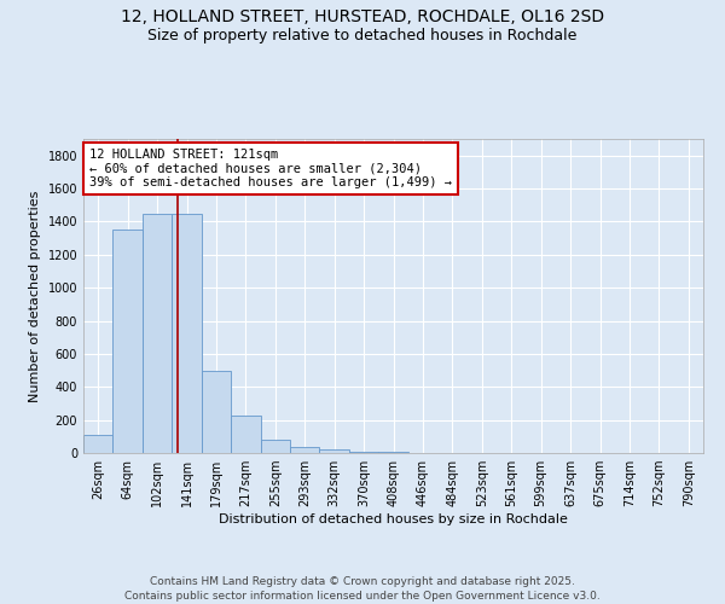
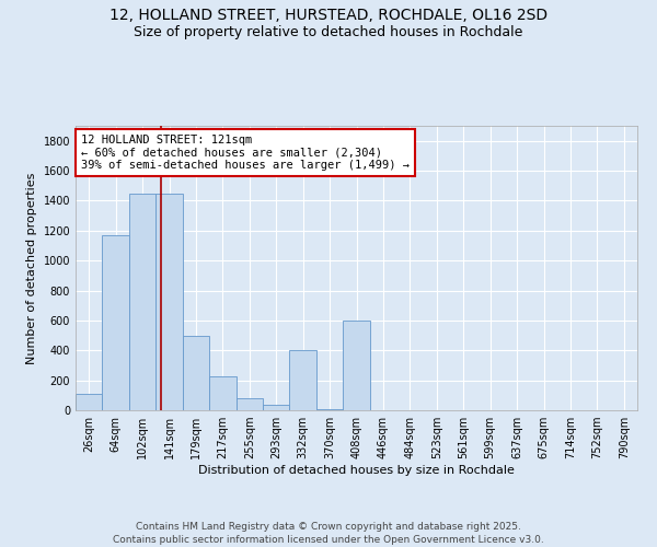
64sqm: 1360 -> 1170
332sqm: 20 -> 400
408sqm: 0 -> 600
